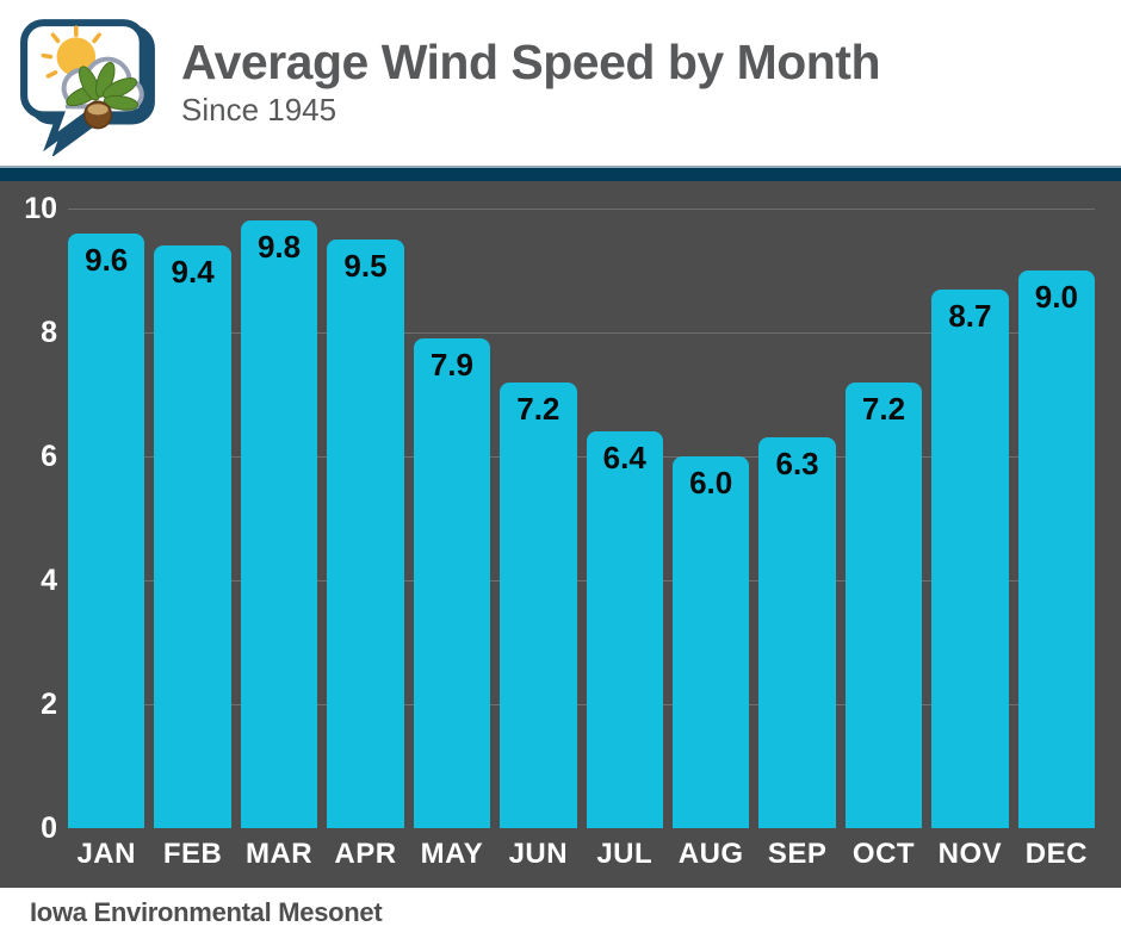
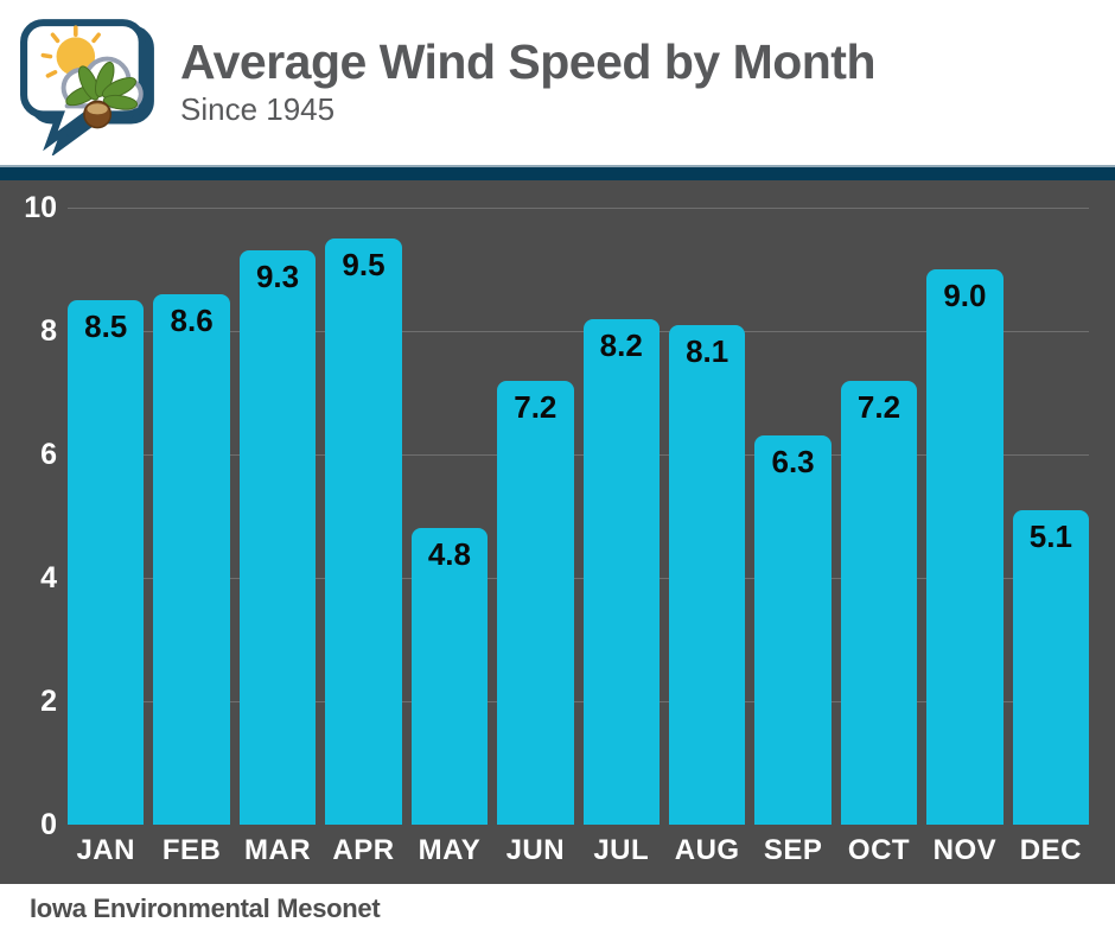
JAN: 9.6 -> 8.5
FEB: 9.4 -> 8.6
MAR: 9.8 -> 9.3
MAY: 7.9 -> 4.8
JUL: 6.4 -> 8.2
AUG: 6.0 -> 8.1
NOV: 8.7 -> 9.0
DEC: 9.0 -> 5.1
